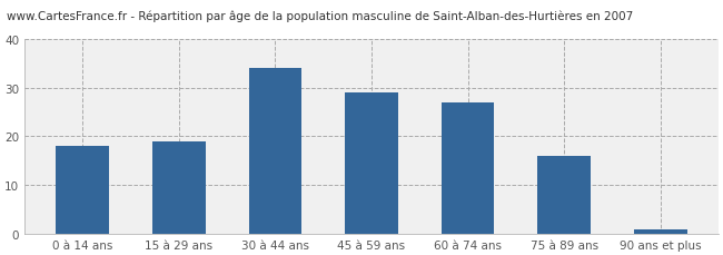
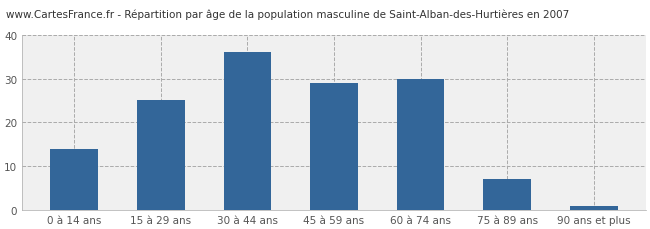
0 à 14 ans: 18 -> 14
15 à 29 ans: 19 -> 25
30 à 44 ans: 34 -> 36
60 à 74 ans: 27 -> 30
75 à 89 ans: 16 -> 7
